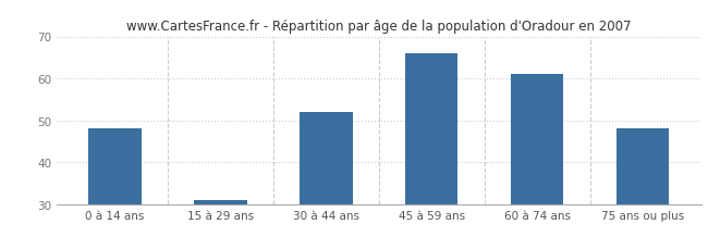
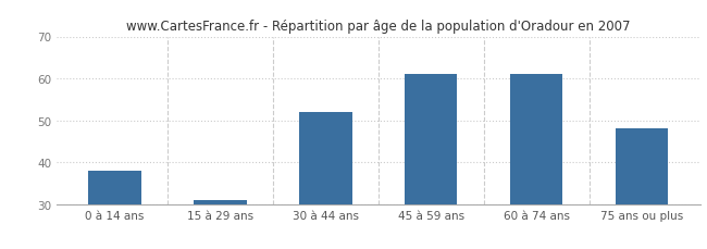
0 à 14 ans: 48 -> 38
45 à 59 ans: 66 -> 61
